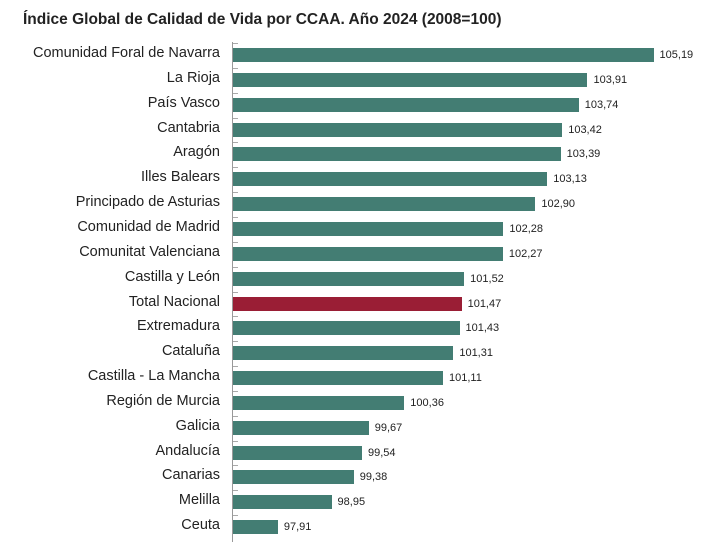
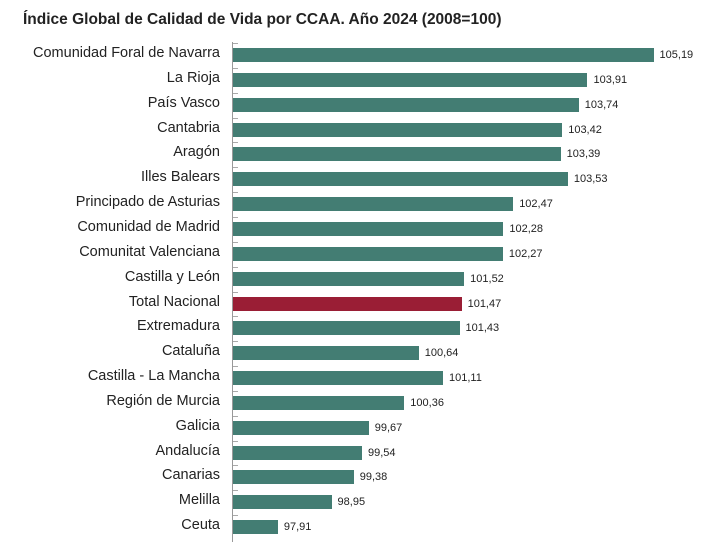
Illes Balears: 103,13 -> 103,53
Principado de Asturias: 102,90 -> 102,47
Cataluña: 101,31 -> 100,64
